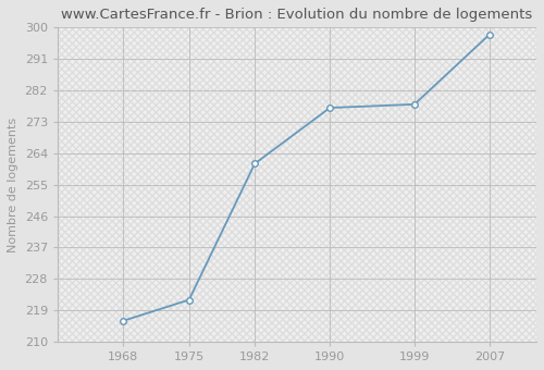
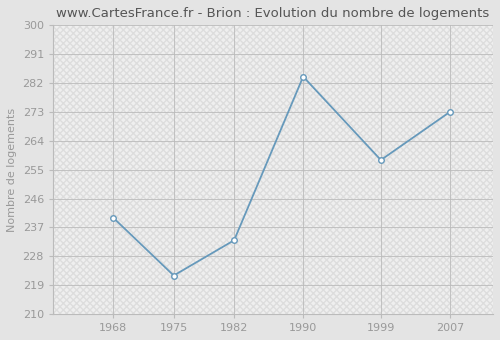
1968: 216 -> 240
1982: 261 -> 233
1990: 277 -> 284
1999: 278 -> 258
2007: 298 -> 273
